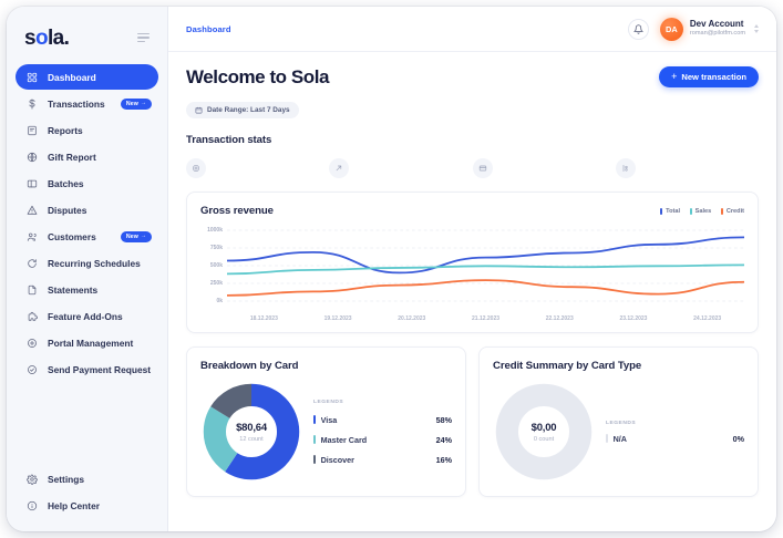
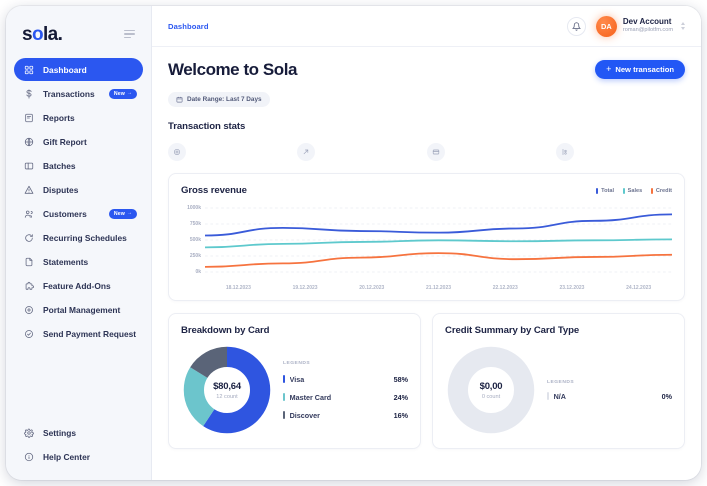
Total/20.12.2023: 400k -> 600k
Credit/23.12.2023: 100k -> 200k
